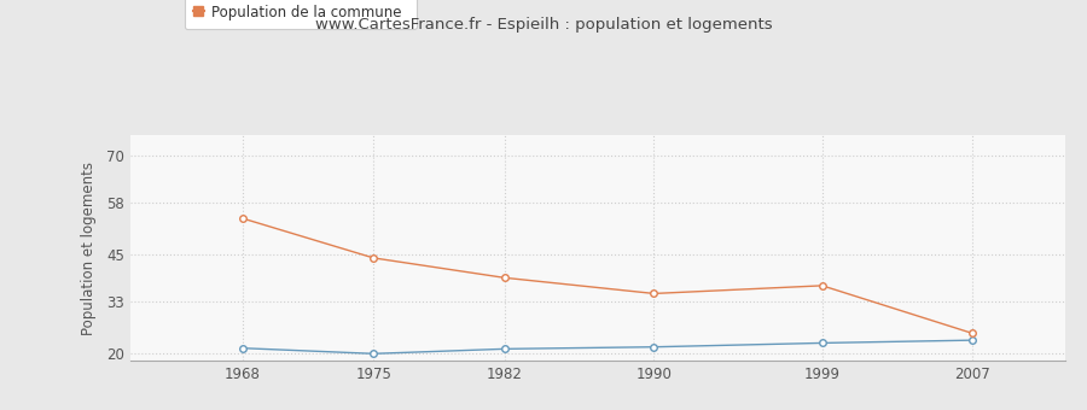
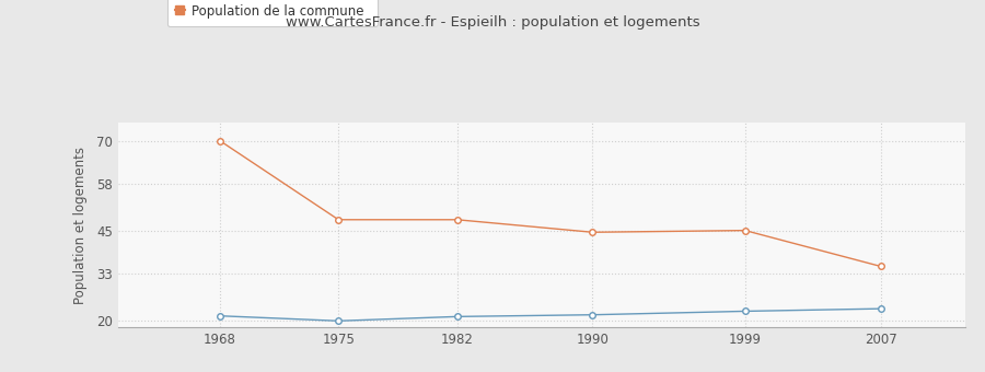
Population de la commune/1968: 54.0 -> 70.0
Population de la commune/1975: 44.0 -> 48.0
Population de la commune/1982: 39.0 -> 48.0
Population de la commune/1990: 35.0 -> 44.5
Population de la commune/1999: 37.0 -> 45.0
Population de la commune/2007: 25.0 -> 35.0
